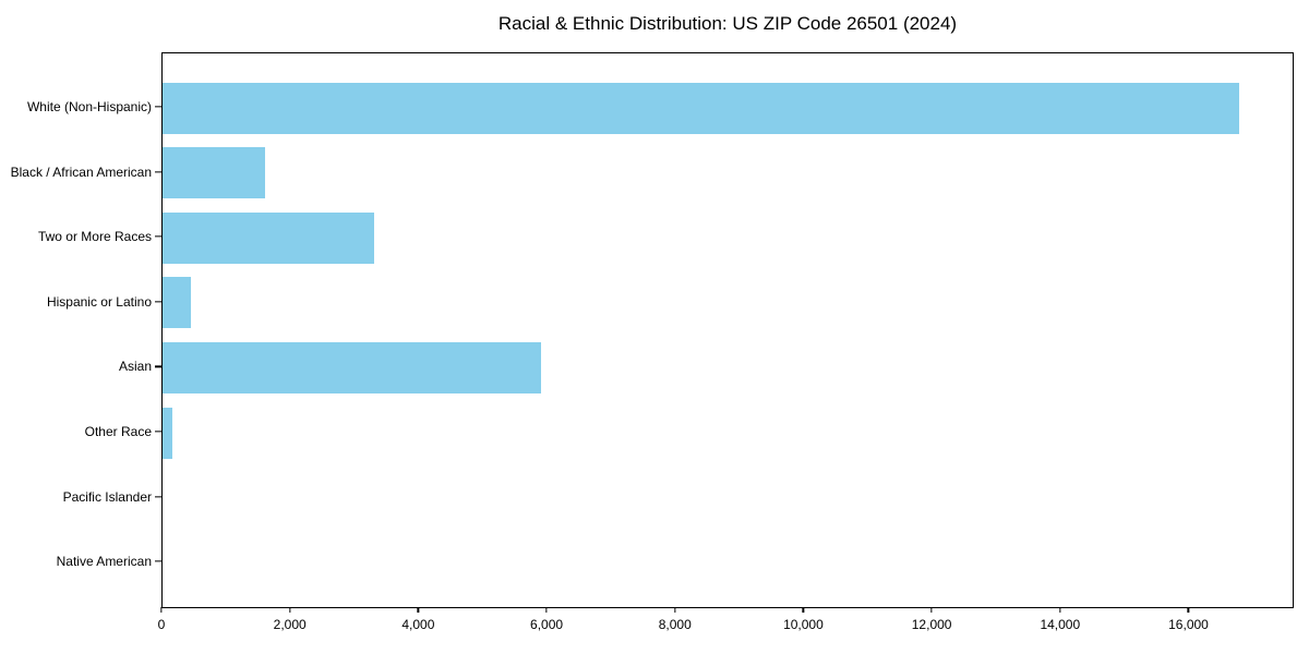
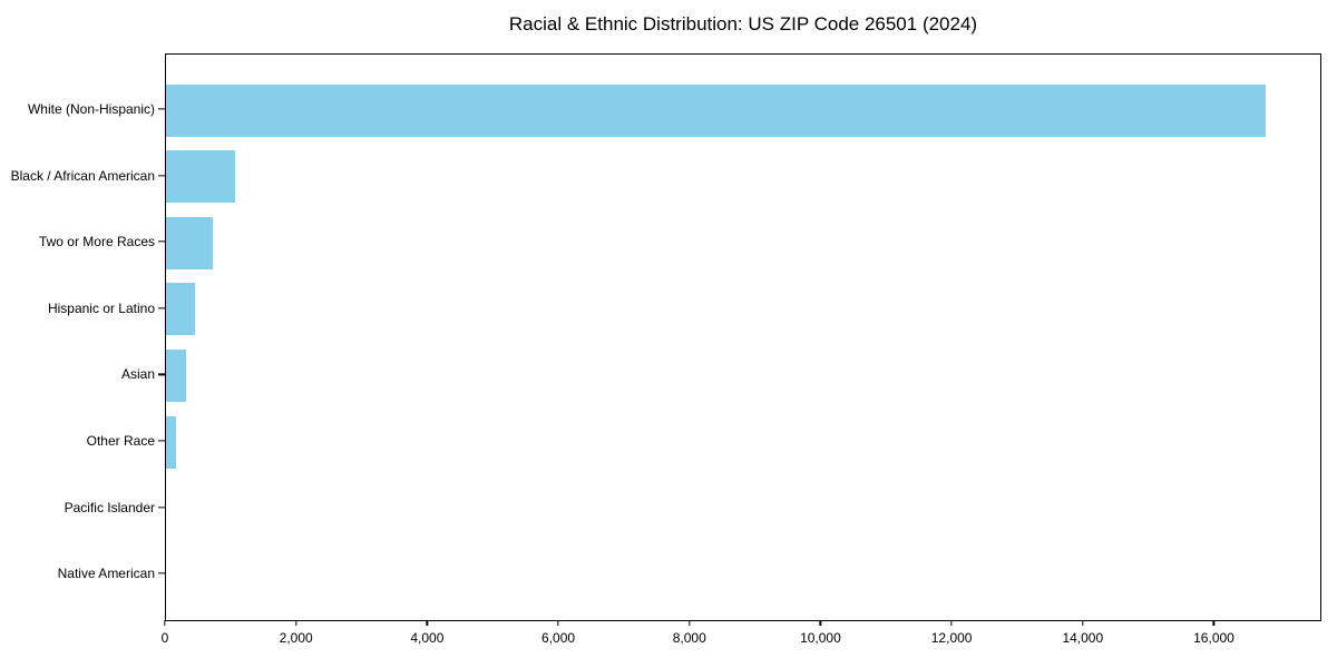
Black / African American: 1600 -> 1100
Two or More Races: 3300 -> 700
Asian: 5900 -> 300
